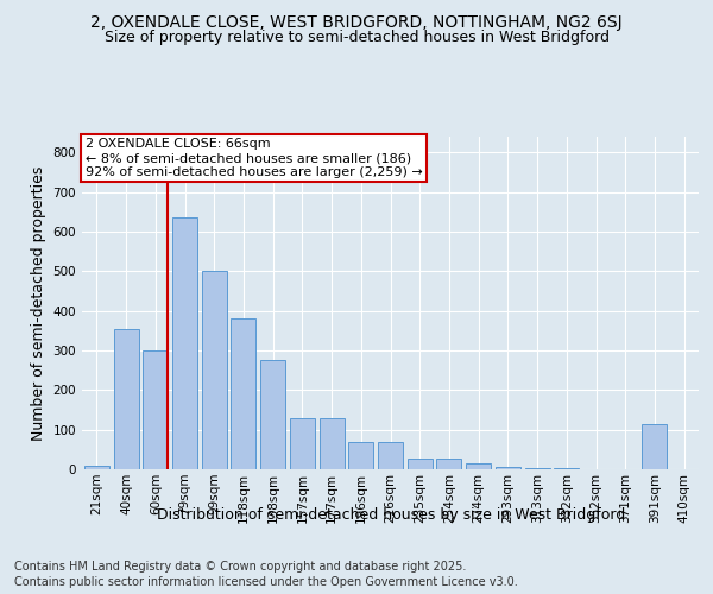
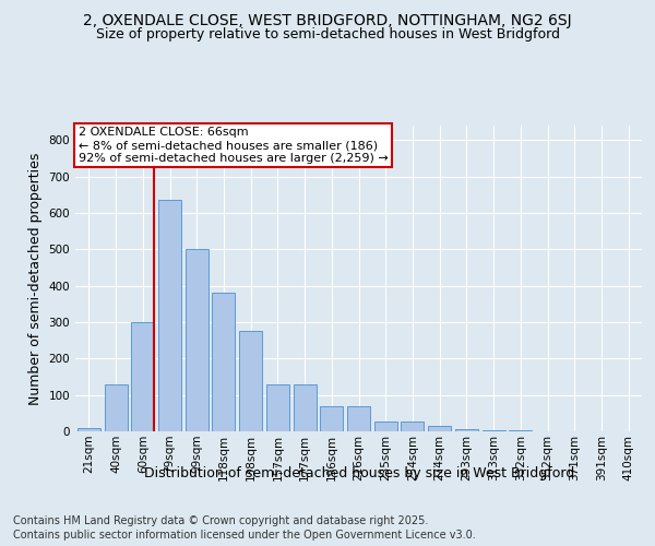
40sqm: 355 -> 130
391sqm: 115 -> 1
